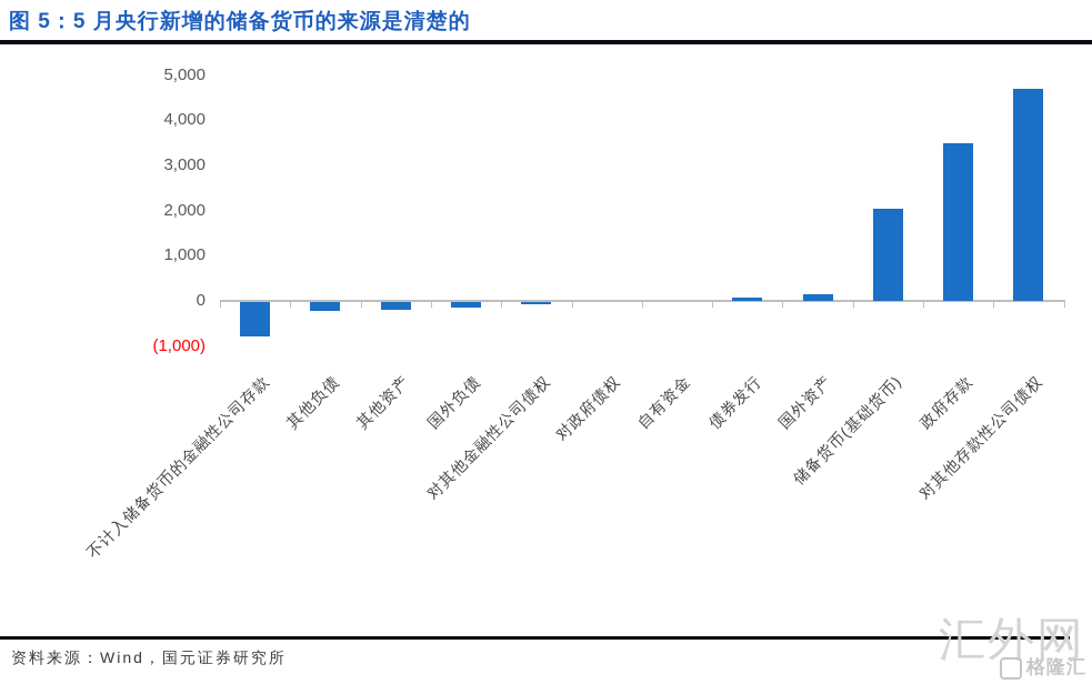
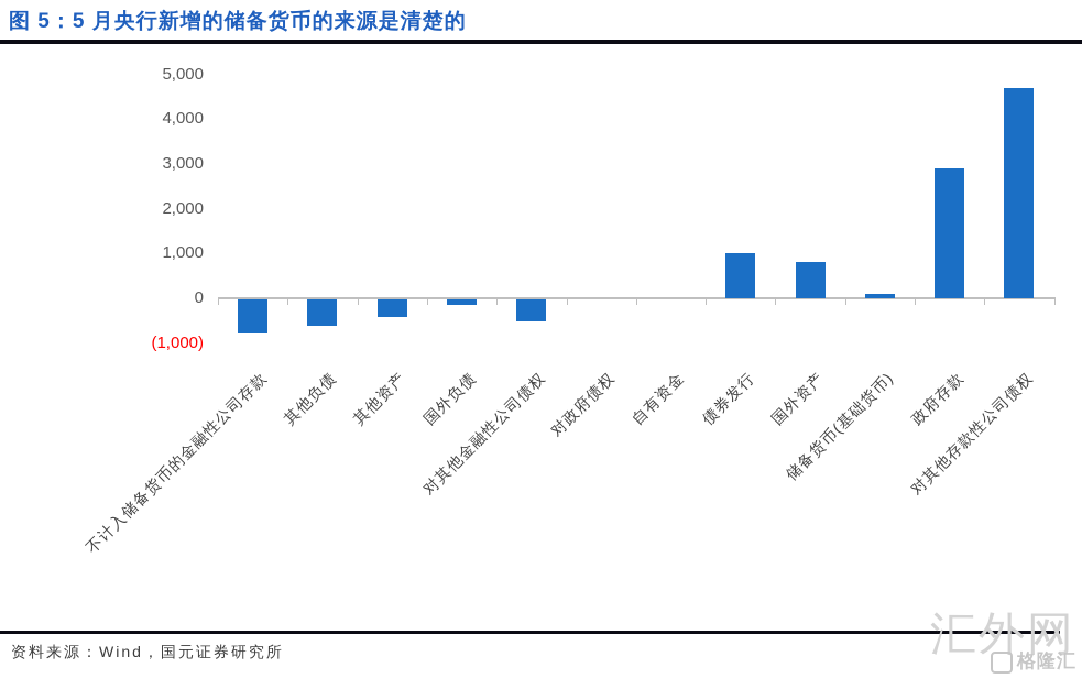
其他负债: -200 -> -600
其他资产: -200 -> -400
对其他金融性公司债权: -100 -> -500
债券发行: 100 -> 1000
国外资产: 200 -> 800
储备货币(基础货币): 2000 -> 100
政府存款: 3500 -> 2900
